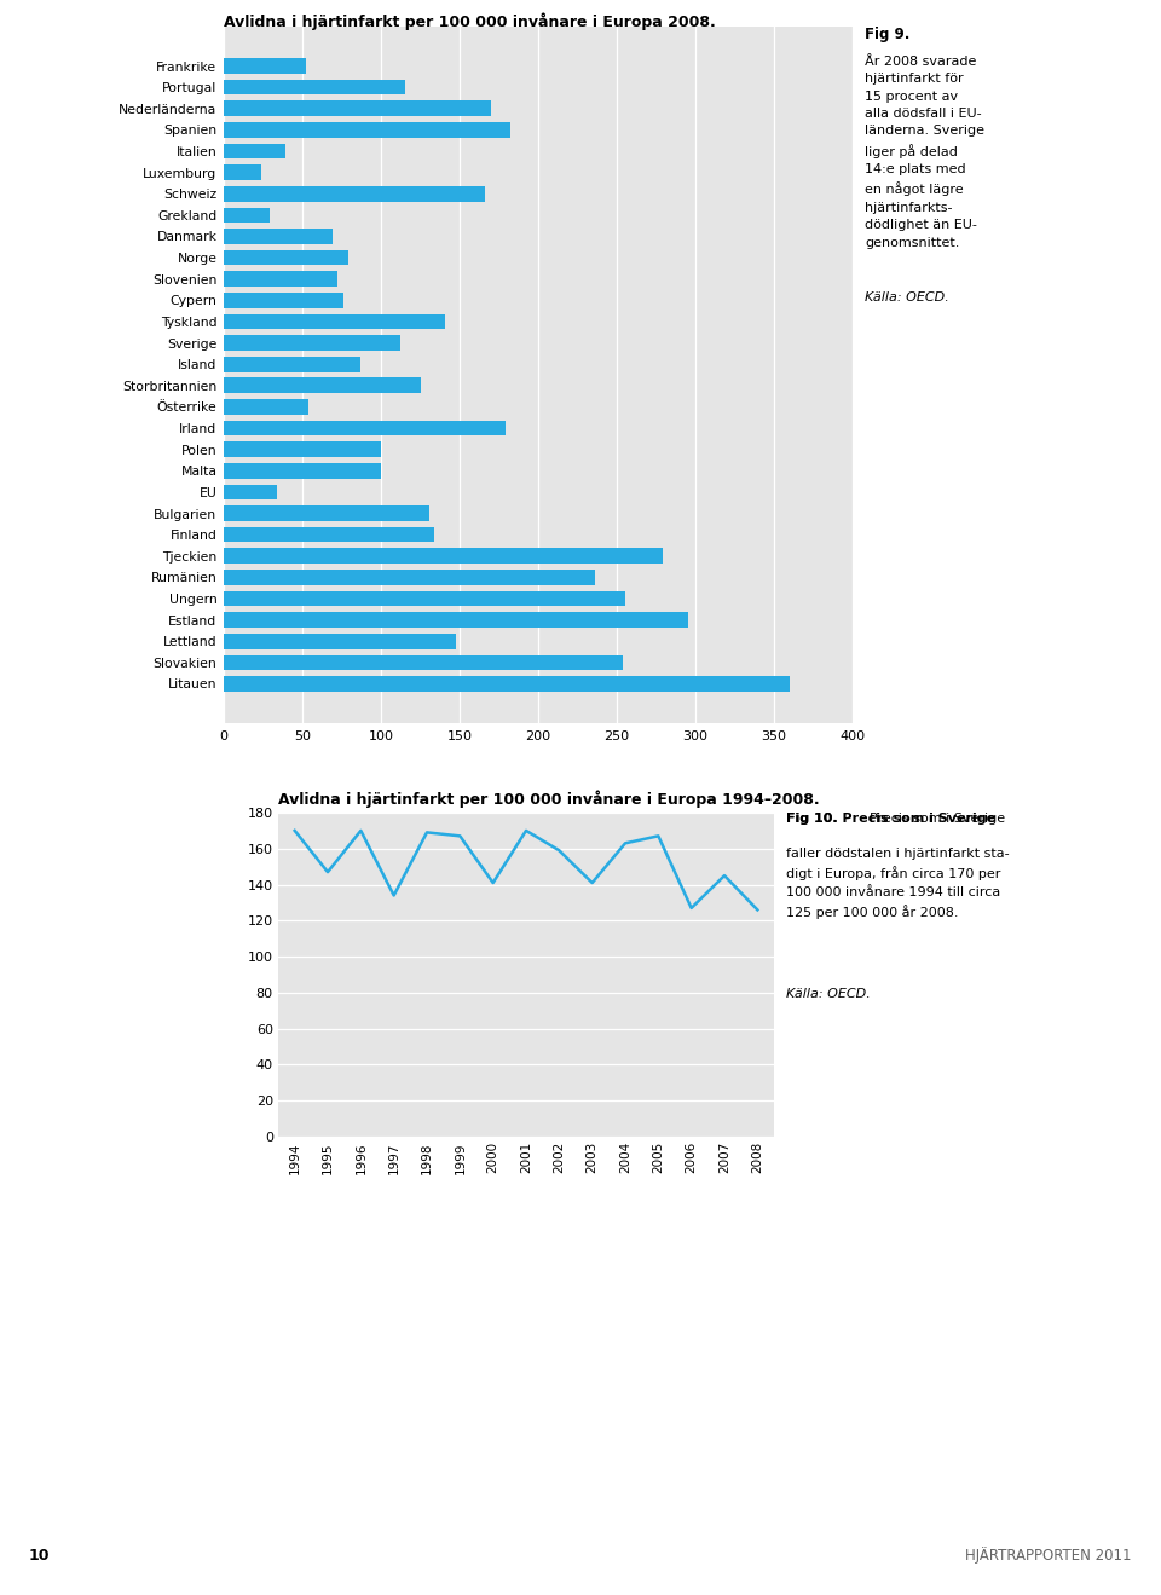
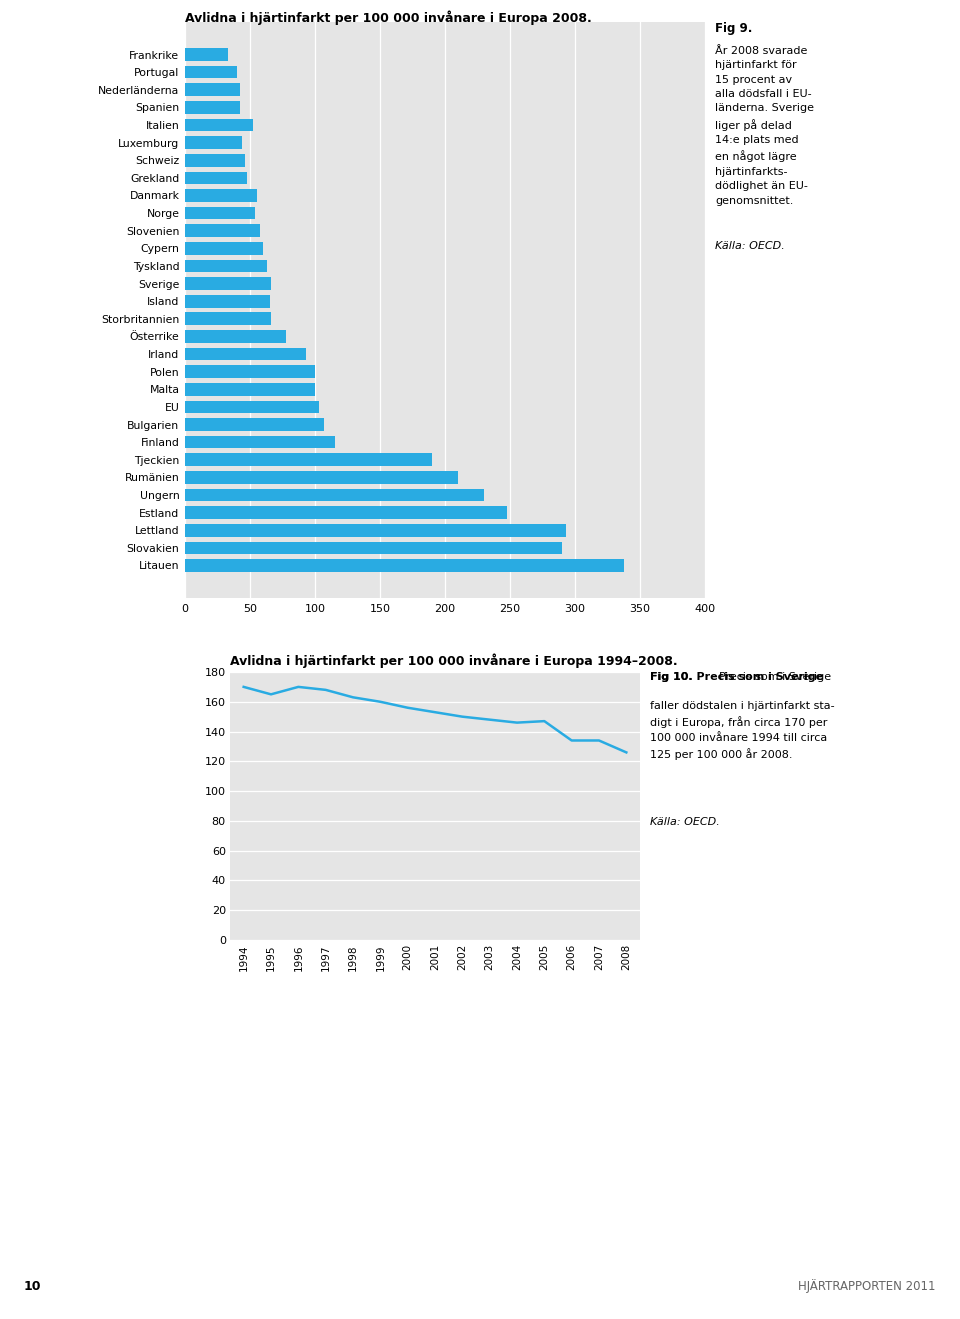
Frankrike: 52 -> 33
Portugal: 115 -> 40
Nederländerna: 170 -> 42
Spanien: 182 -> 42
Italien: 39 -> 52
Luxemburg: 24 -> 44
Schweiz: 166 -> 46
Grekland: 29 -> 48
Danmark: 69 -> 55
Norge: 79 -> 54
Slovenien: 72 -> 58
Cypern: 76 -> 60
Tyskland: 141 -> 63
Sverige: 112 -> 66
Island: 87 -> 65
Storbritannien: 125 -> 66
Österrike: 54 -> 78
Irland: 179 -> 93
EU: 34 -> 103
Bulgarien: 131 -> 107
Finland: 134 -> 115
Tjeckien: 279 -> 190
Rumänien: 236 -> 210
Ungern: 255 -> 230
Estland: 295 -> 248
Lettland: 148 -> 293
Slovakien: 254 -> 290
Litauen: 360 -> 338
1995: 147 -> 165
1997: 134 -> 168
1998: 169 -> 163
1999: 167 -> 160
2000: 141 -> 156
2001: 170 -> 153
2002: 159 -> 150
2003: 141 -> 148
2004: 163 -> 146
2005: 167 -> 147
2006: 127 -> 134
2007: 145 -> 134
